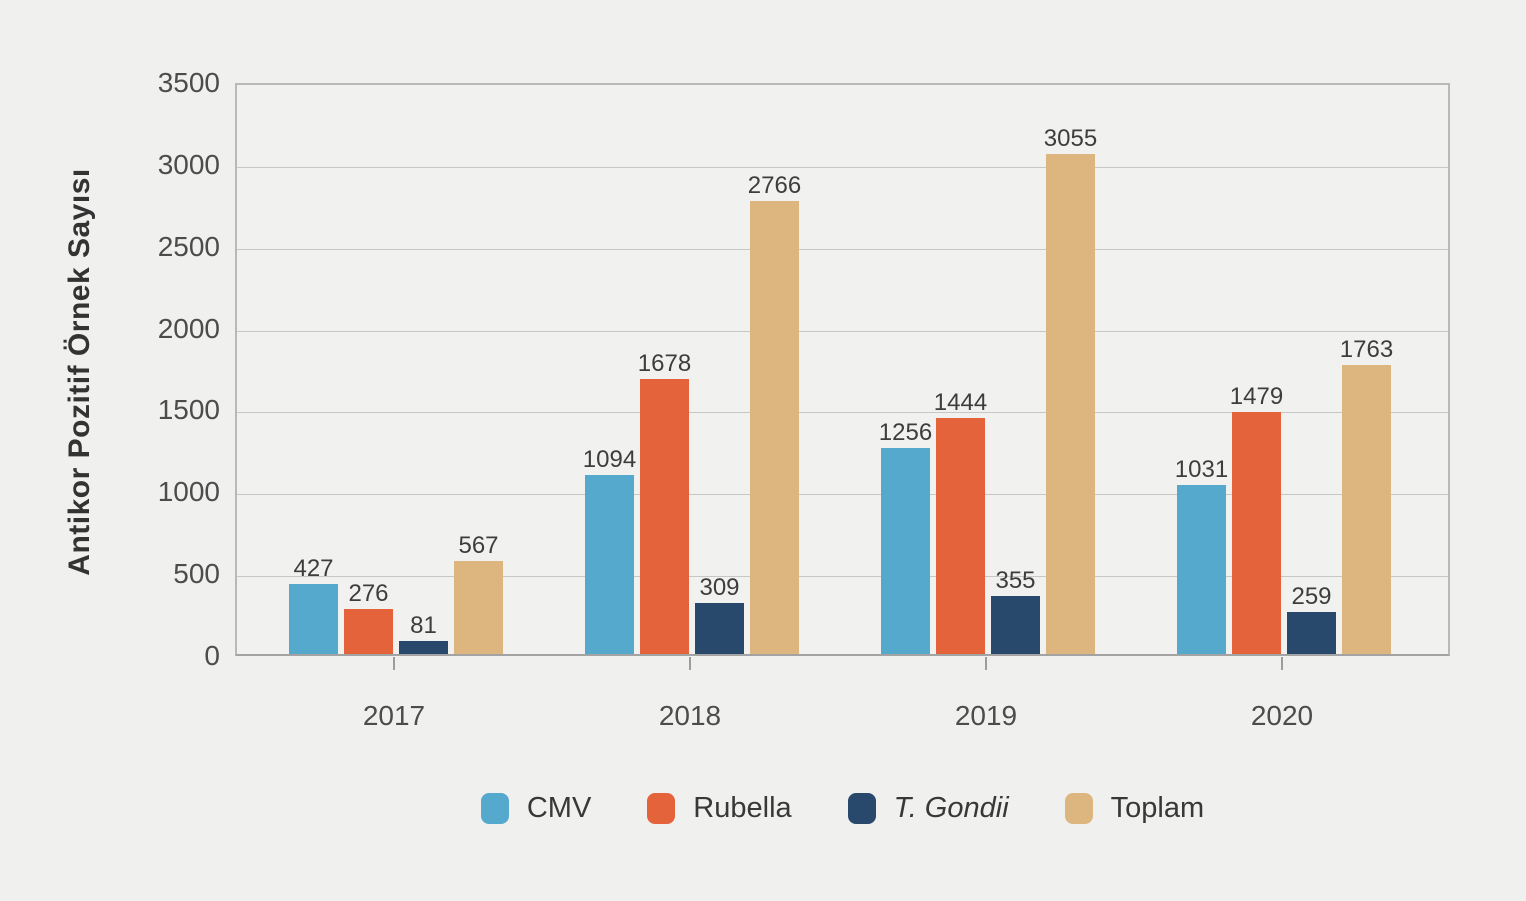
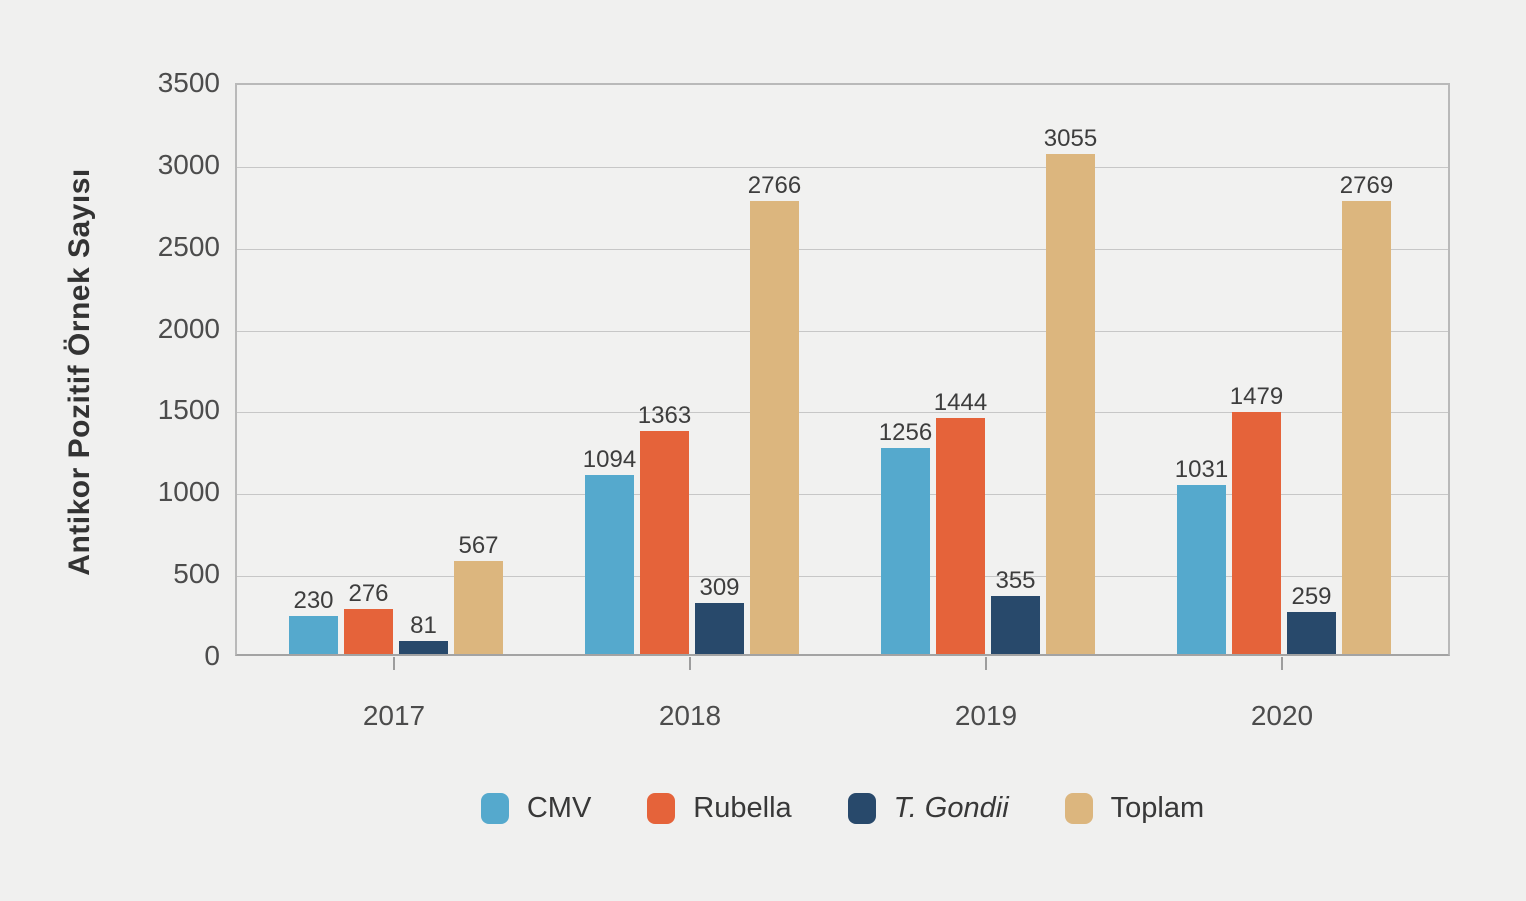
CMV/2017: 427 -> 230
Rubella/2018: 1678 -> 1363
Toplam/2020: 1763 -> 2769
